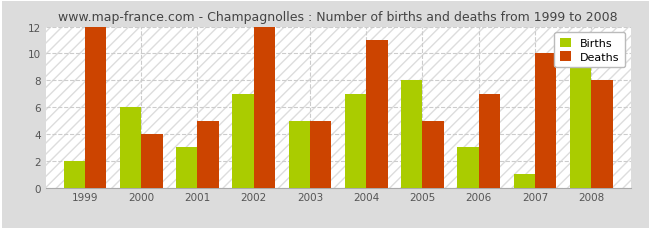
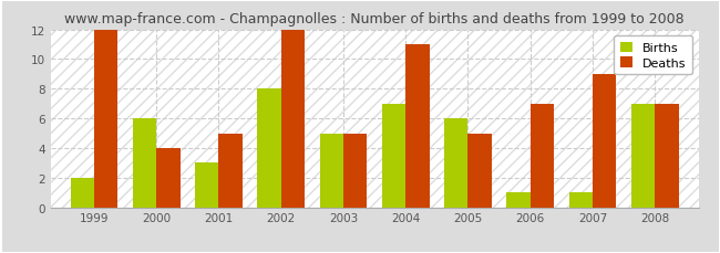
Births/2002: 7 -> 8
Births/2005: 8 -> 6
Births/2006: 3 -> 1
Deaths/2007: 10 -> 9
Births/2008: 9 -> 7
Deaths/2008: 8 -> 7
